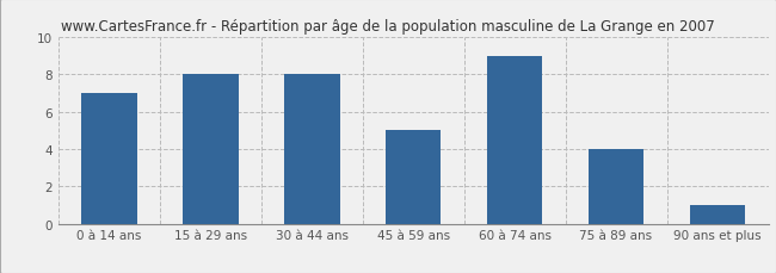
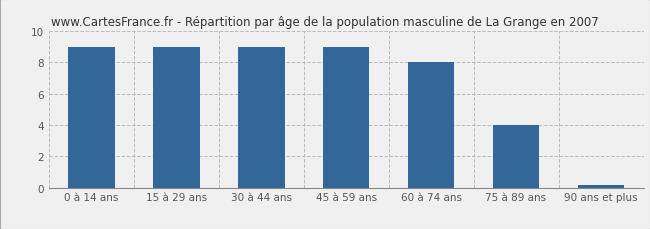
0 à 14 ans: 7.0 -> 9.0
15 à 29 ans: 8.0 -> 9.0
30 à 44 ans: 8.0 -> 9.0
45 à 59 ans: 5.0 -> 9.0
60 à 74 ans: 9.0 -> 8.0
90 ans et plus: 1.0 -> 0.1
